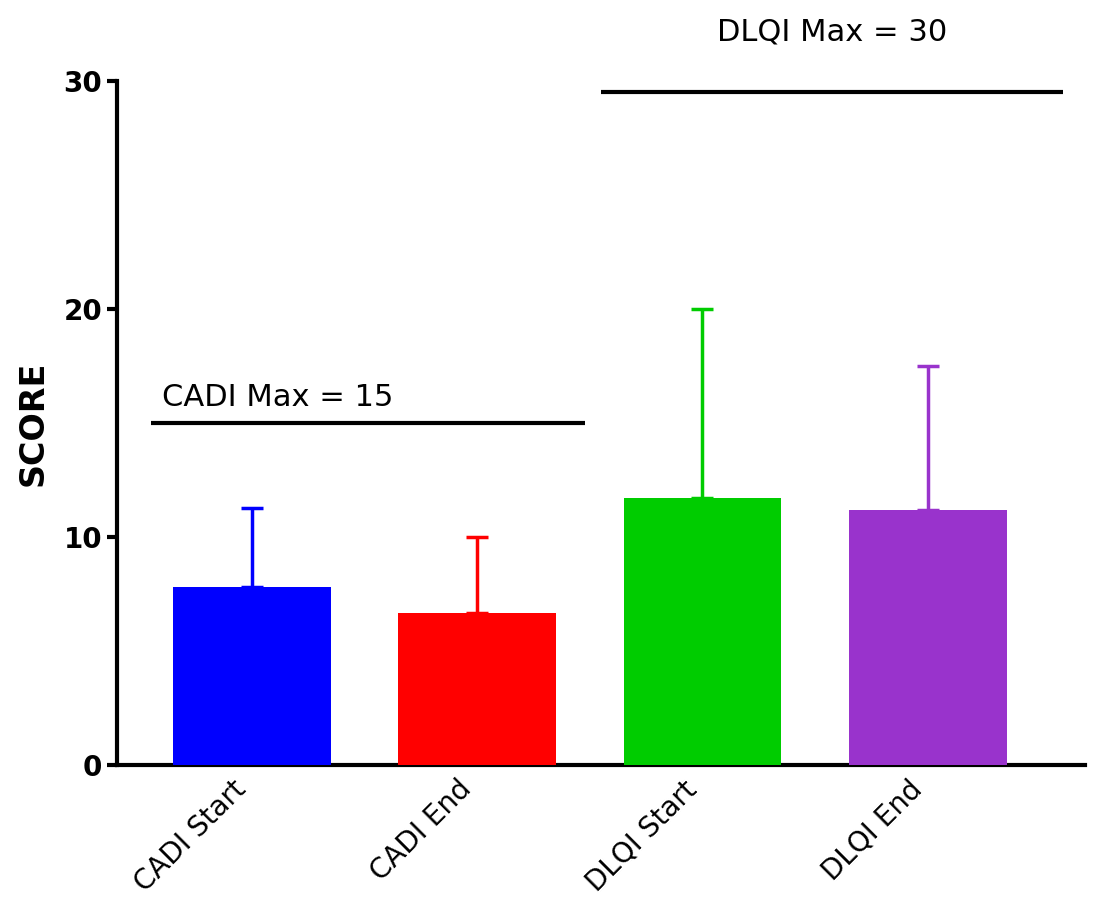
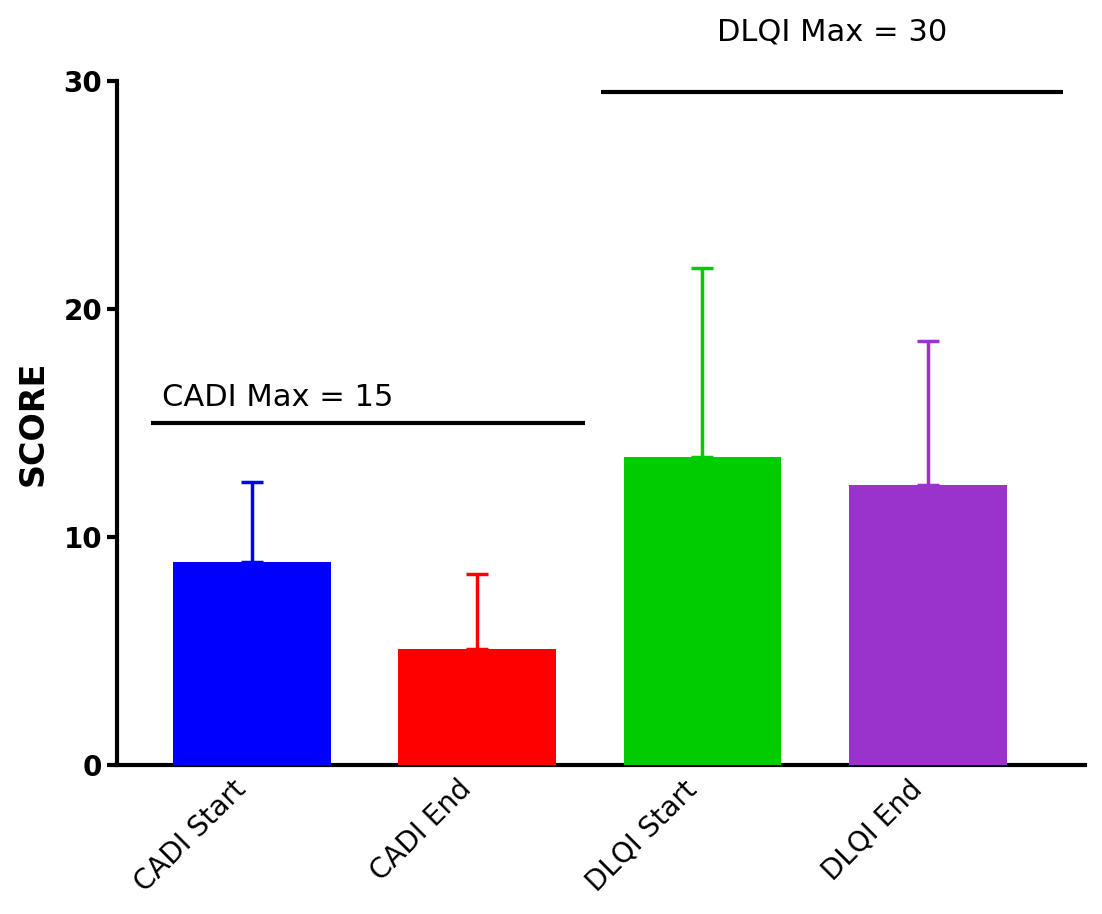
CADI Start: 7.8 -> 8.9
CADI End: 6.7 -> 5.1
DLQI Start: 11.7 -> 13.5
DLQI End: 11.2 -> 12.3
